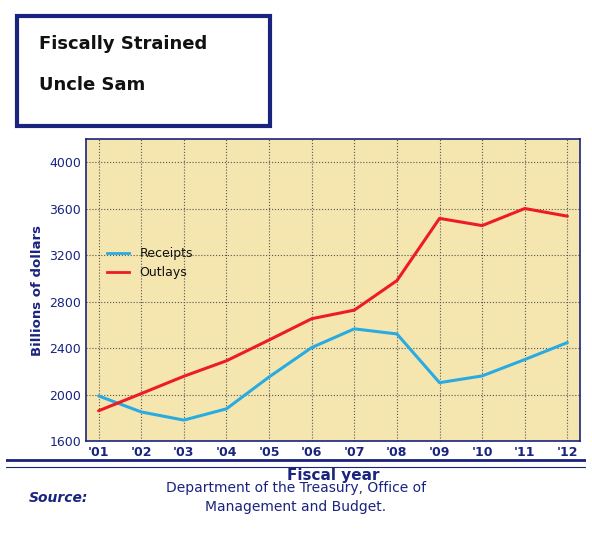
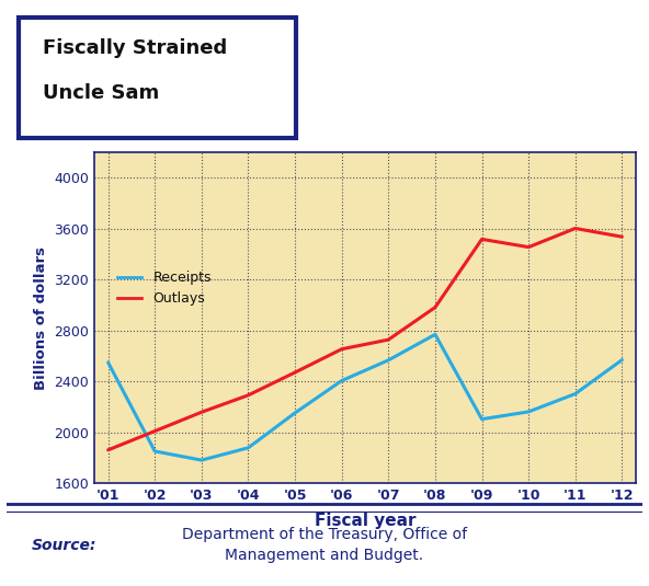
Receipts/'01: 1990 -> 2550
Receipts/'08: 2520 -> 2770
Receipts/'12: 2450 -> 2570
